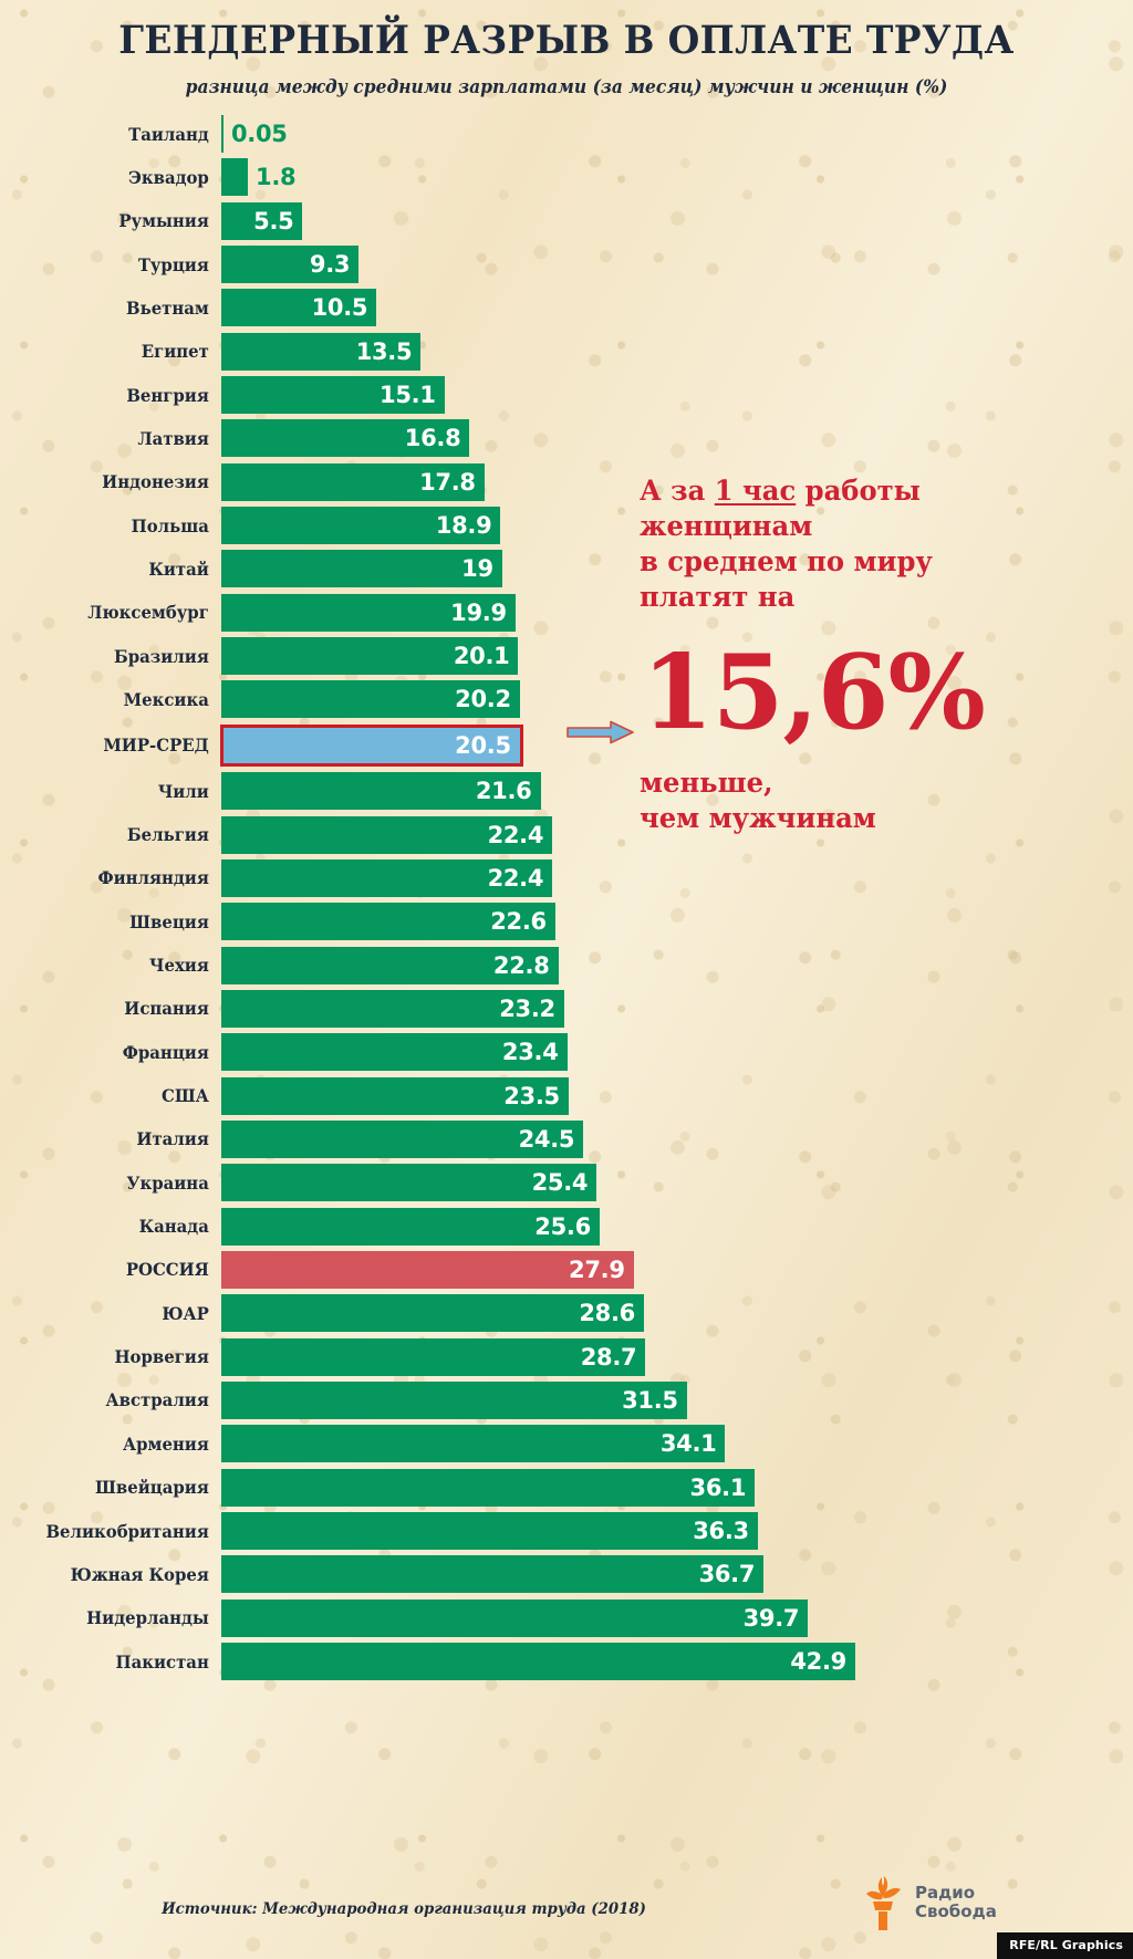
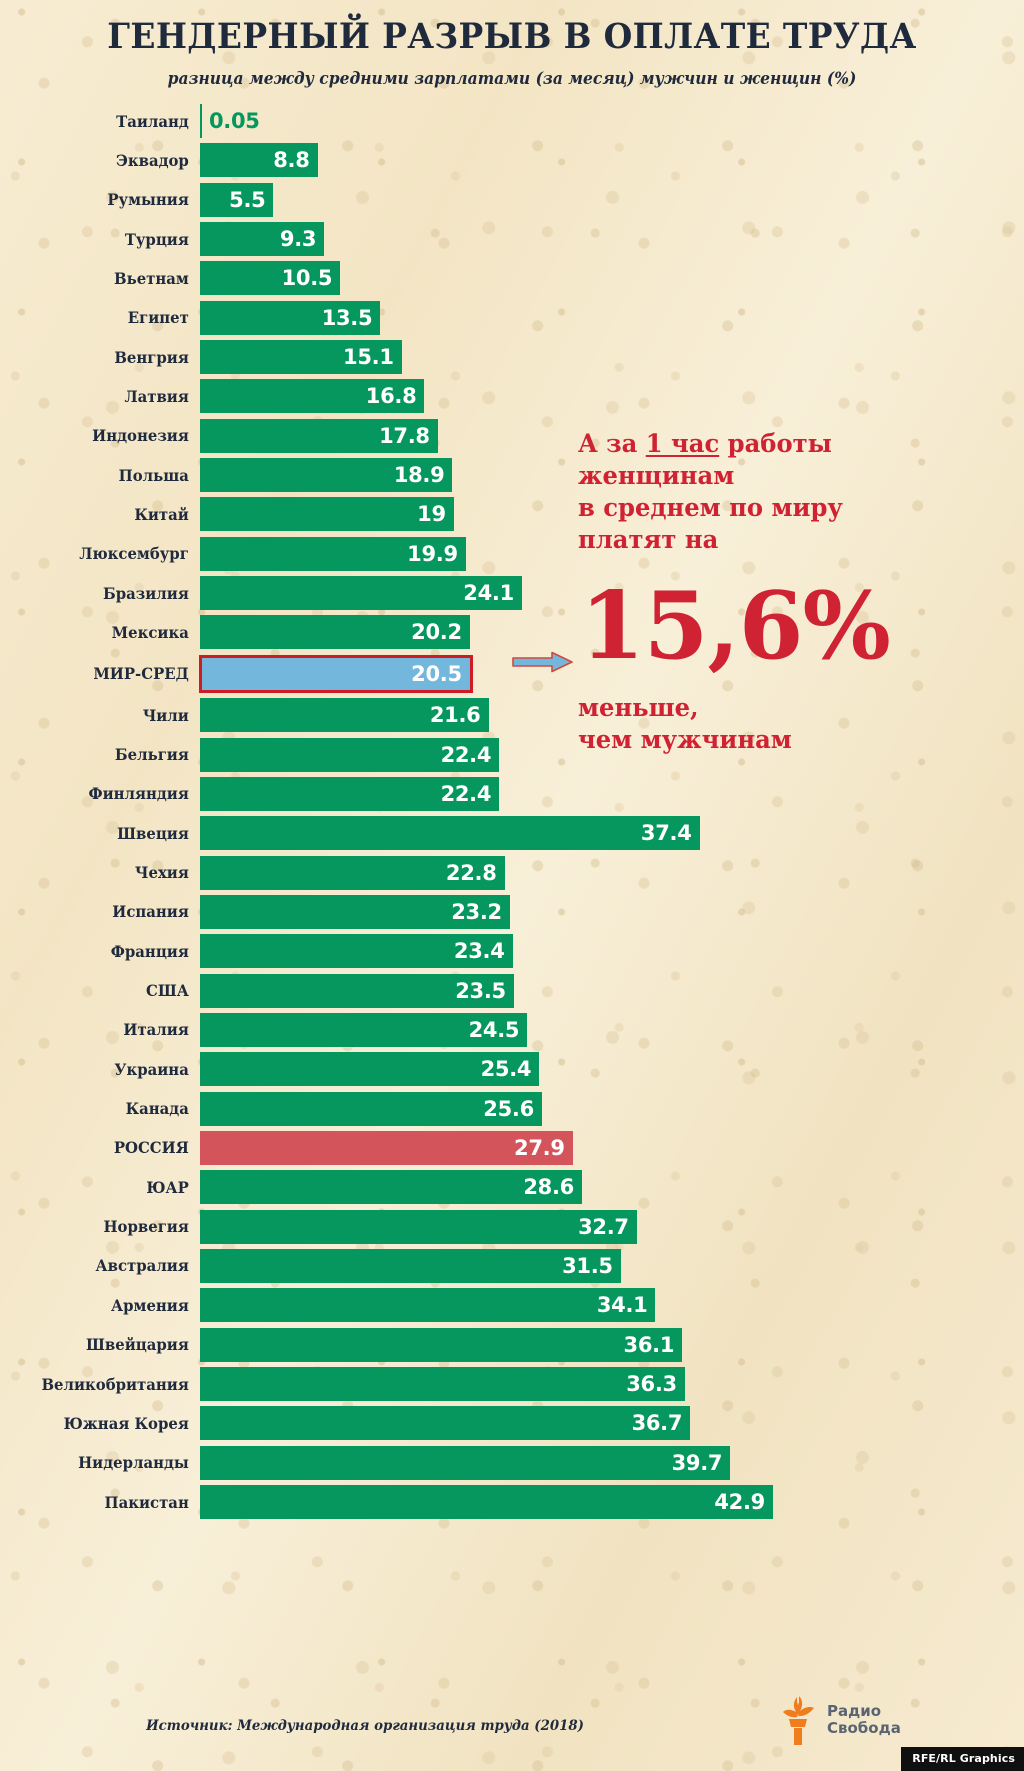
Эквадор: 1.8 -> 8.8
Бразилия: 20.1 -> 24.1
Швеция: 22.6 -> 37.4
Норвегия: 28.7 -> 32.7
